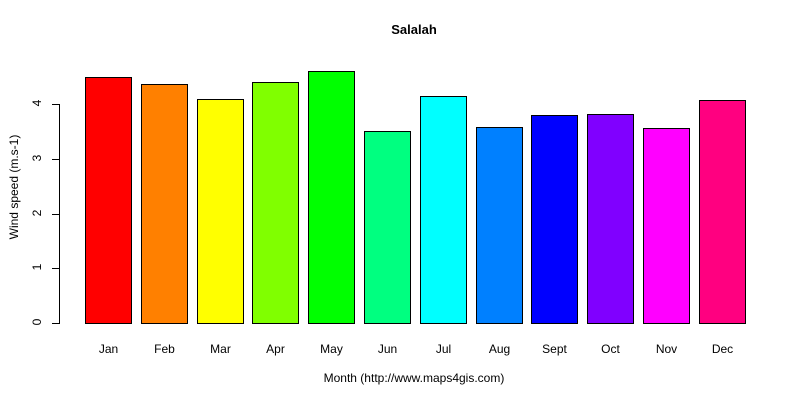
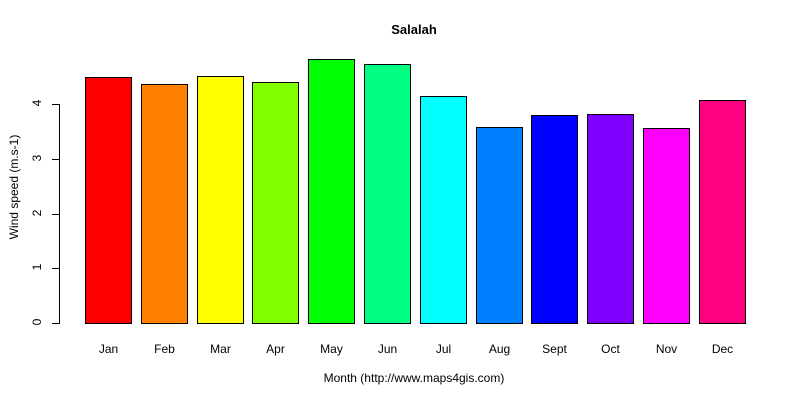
Mar: 4.1 -> 4.5
May: 4.6 -> 4.8
Jun: 3.5 -> 4.7
